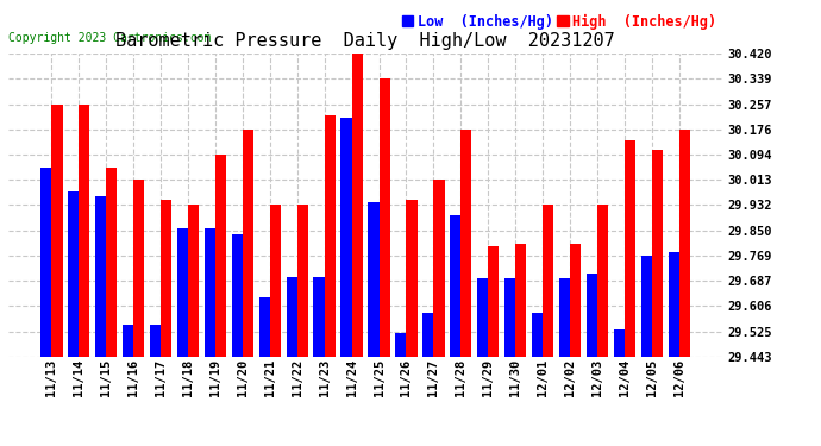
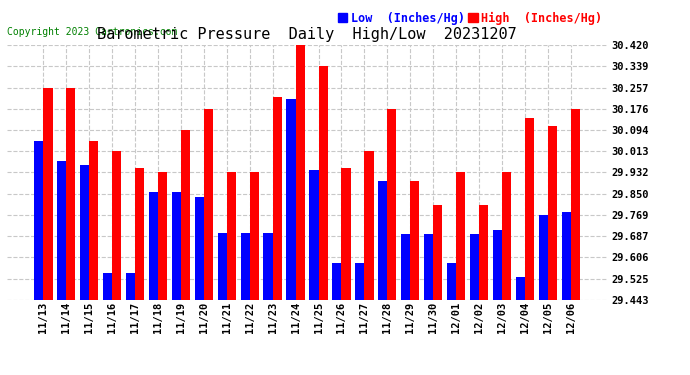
Low (Inches/Hg)/11/21: 29.635 -> 29.700
Low (Inches/Hg)/11/26: 29.520 -> 29.583
High (Inches/Hg)/11/29: 29.800 -> 29.900
